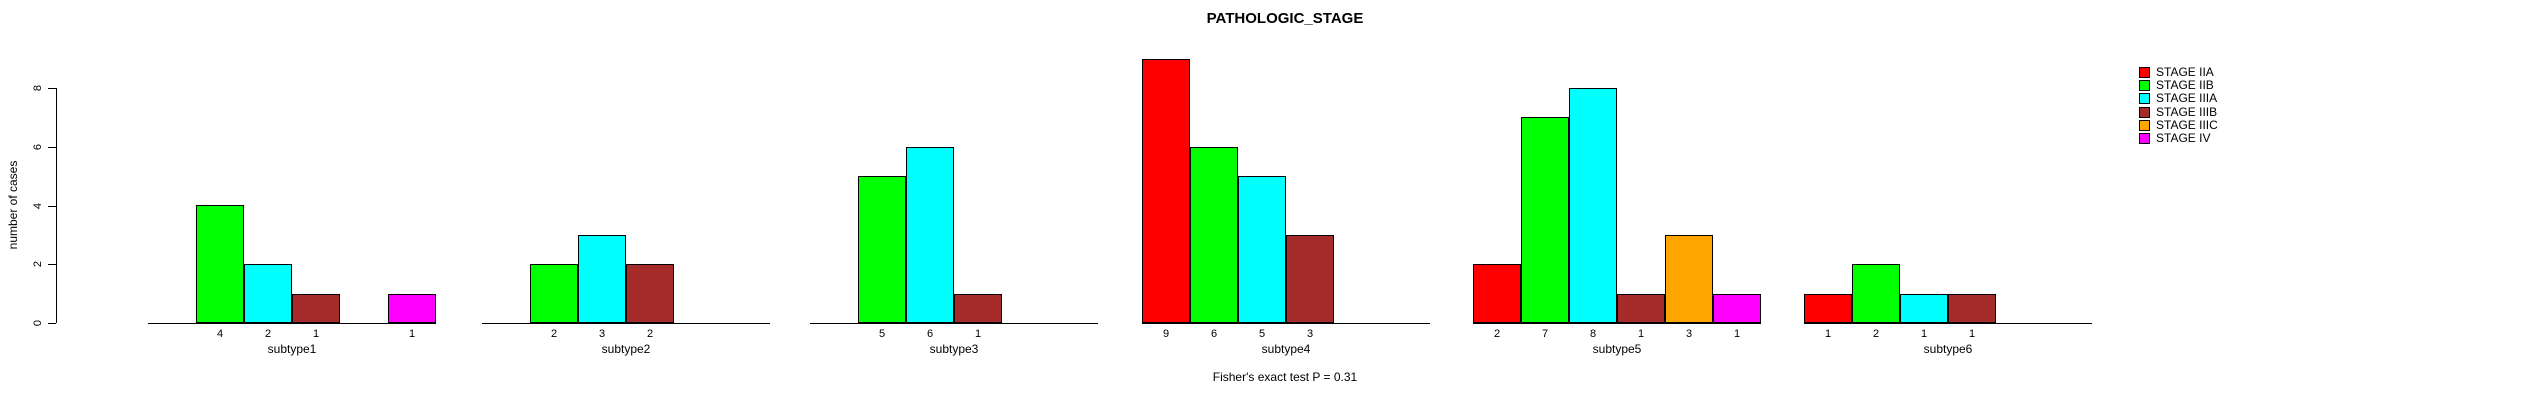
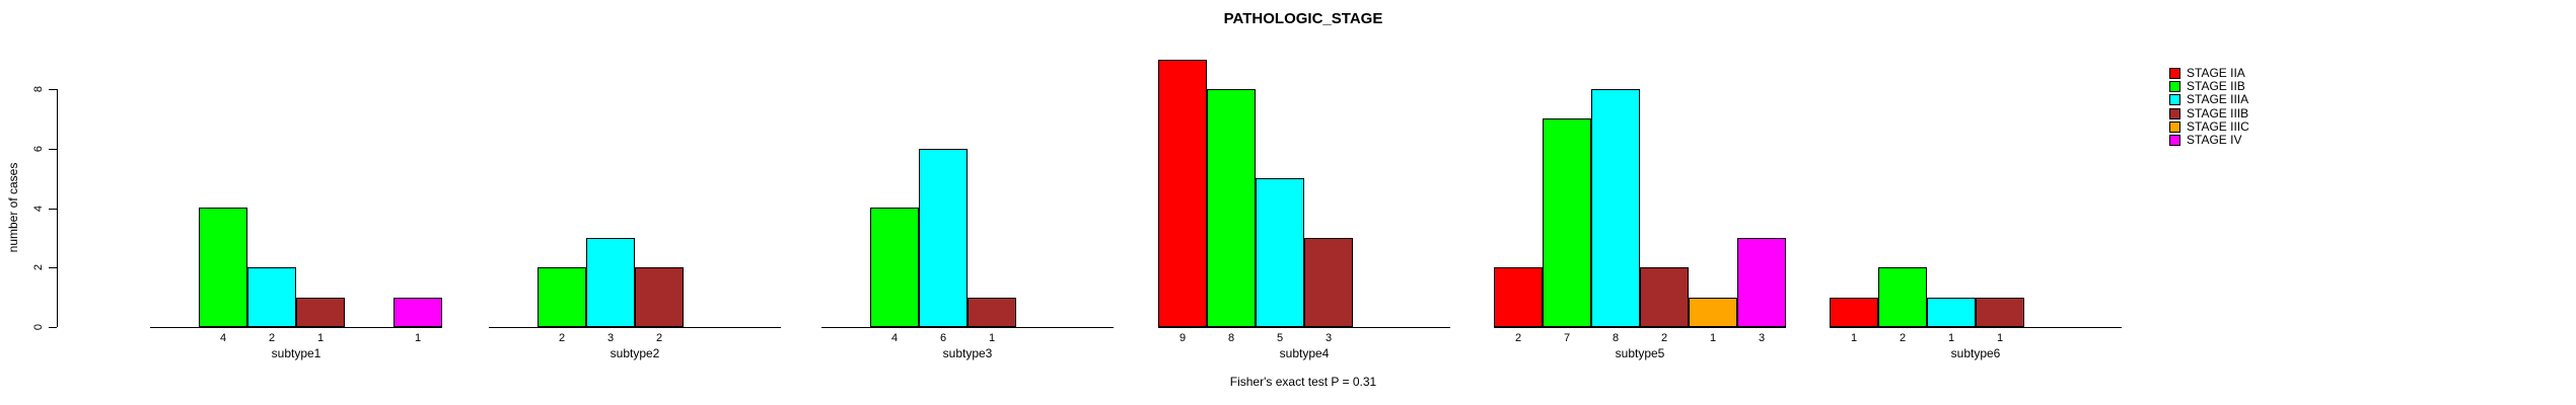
STAGE IIB/subtype3: 5 -> 4
STAGE IIB/subtype4: 6 -> 8
STAGE IIIB/subtype5: 1 -> 2
STAGE IIIC/subtype5: 3 -> 1
STAGE IV/subtype5: 1 -> 3
